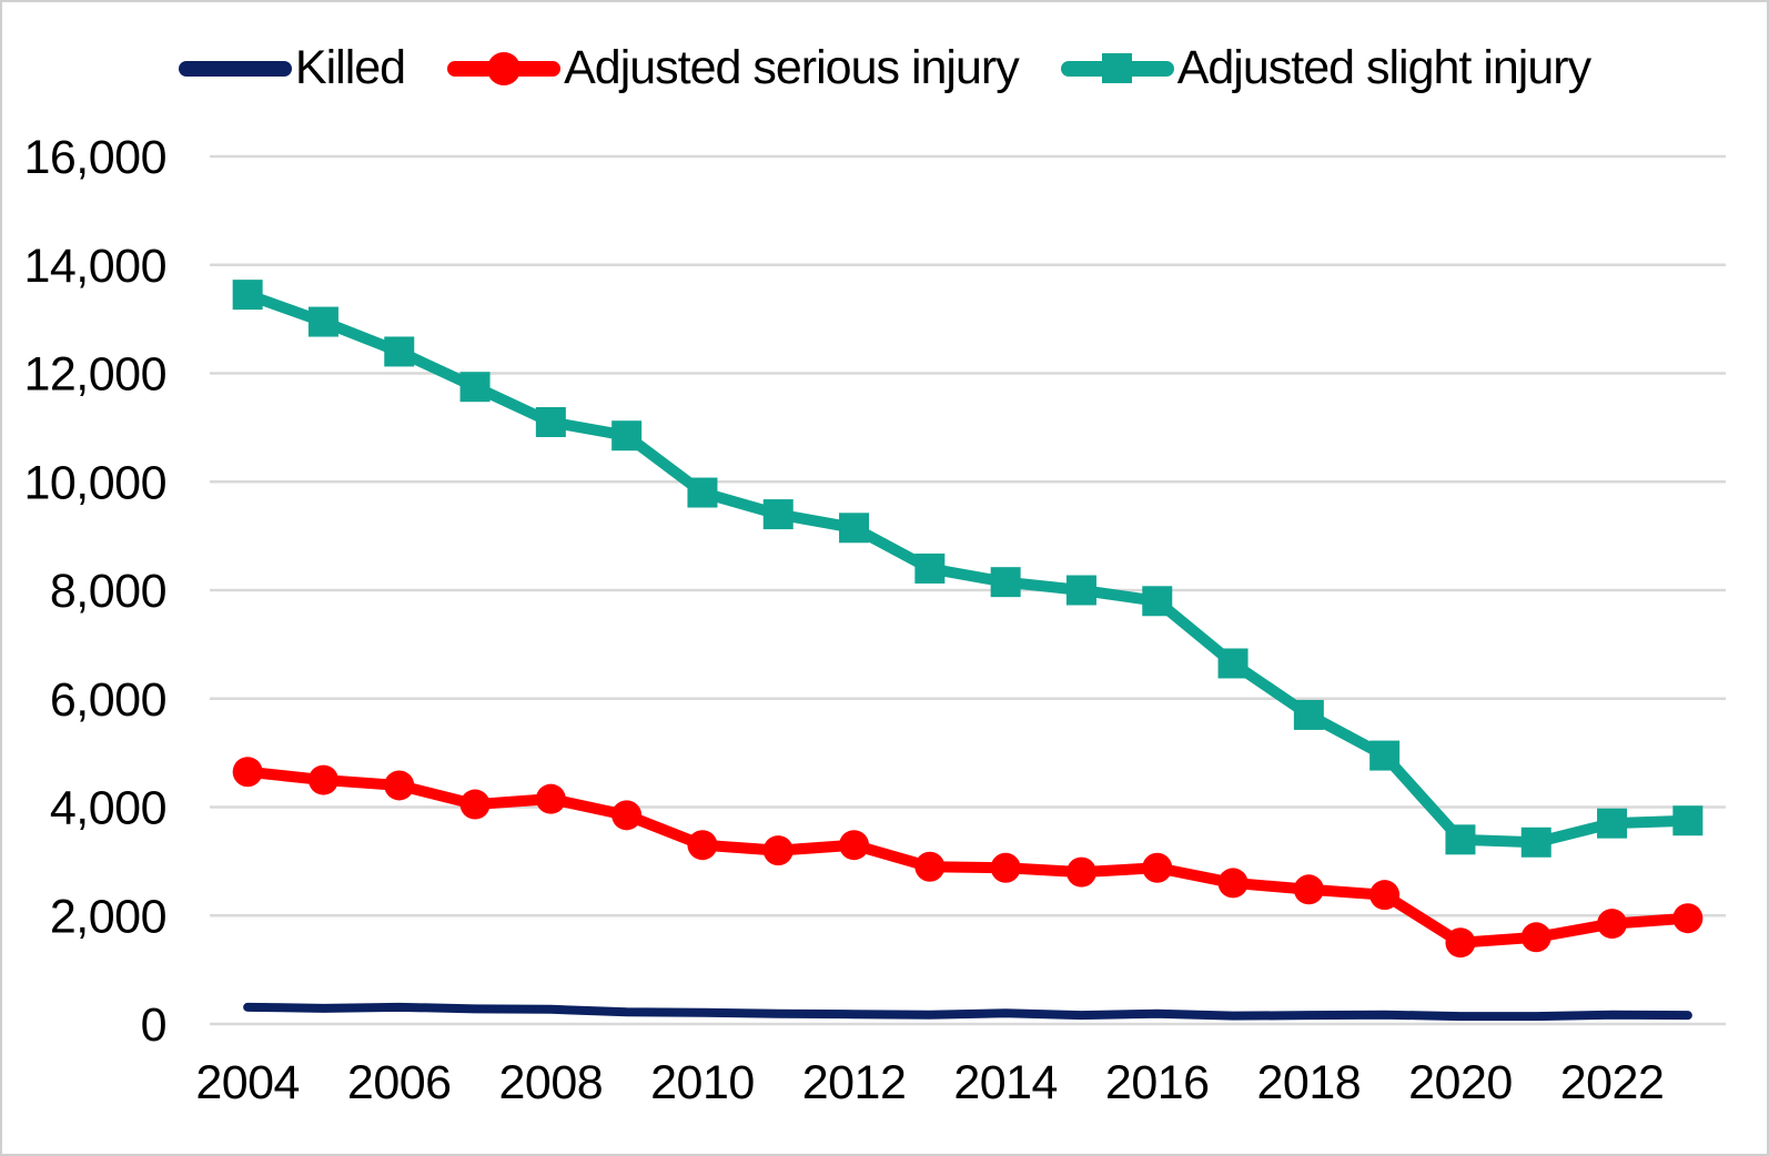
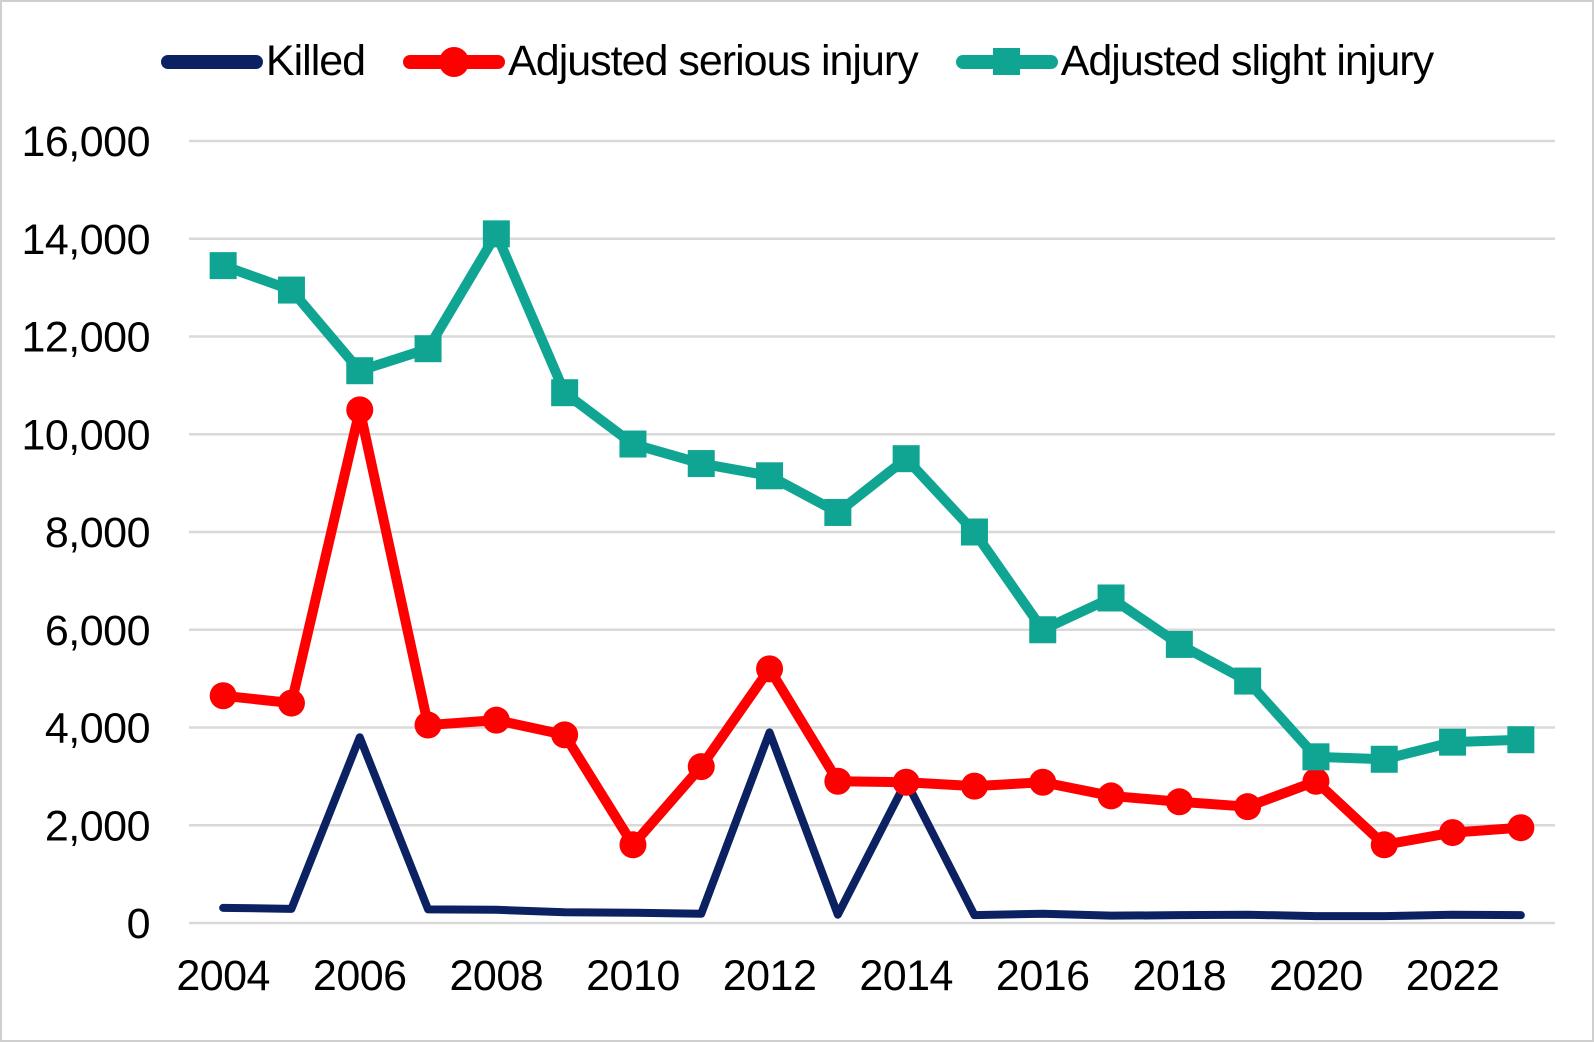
Killed/2006: 300 -> 3800
Adjusted serious injury/2006: 4400 -> 10500
Adjusted slight injury/2006: 12400 -> 11300
Adjusted slight injury/2008: 11100 -> 14100
Adjusted serious injury/2010: 3300 -> 1600
Killed/2012: 200 -> 3900
Adjusted serious injury/2012: 3300 -> 5200
Killed/2014: 200 -> 2900
Adjusted slight injury/2014: 8200 -> 9500
Adjusted slight injury/2016: 7800 -> 6000
Adjusted serious injury/2020: 1500 -> 2900
